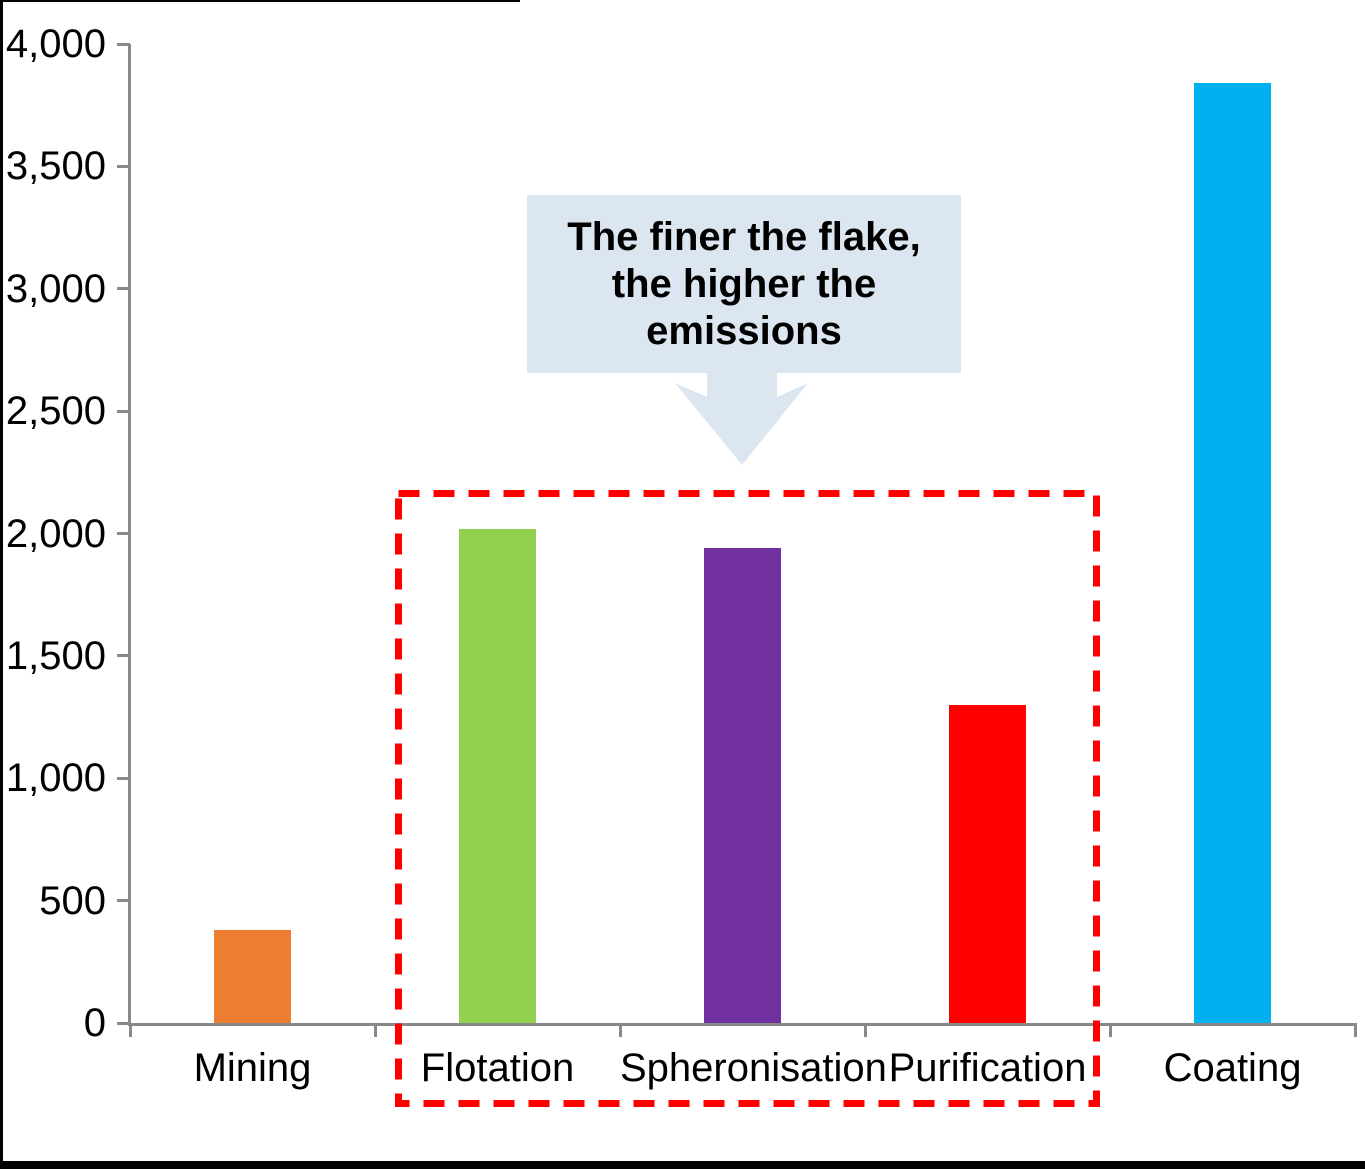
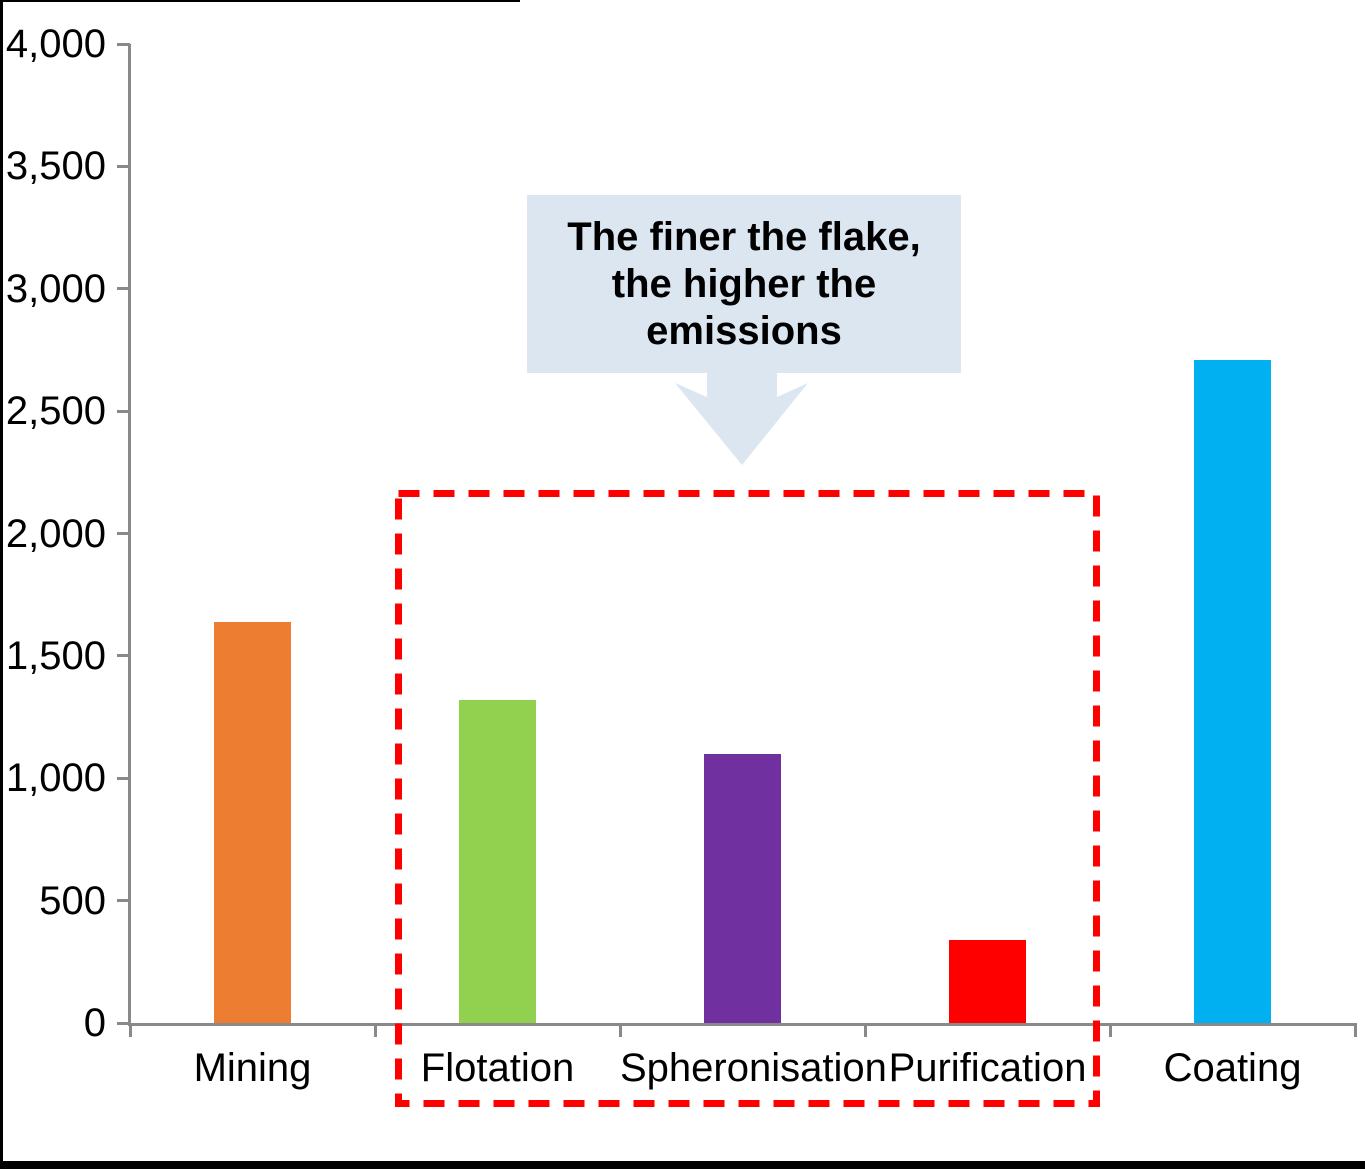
Mining: 380 -> 1640
Flotation: 2020 -> 1320
Spheronisation: 1940 -> 1100
Purification: 1300 -> 340
Coating: 3840 -> 2710
